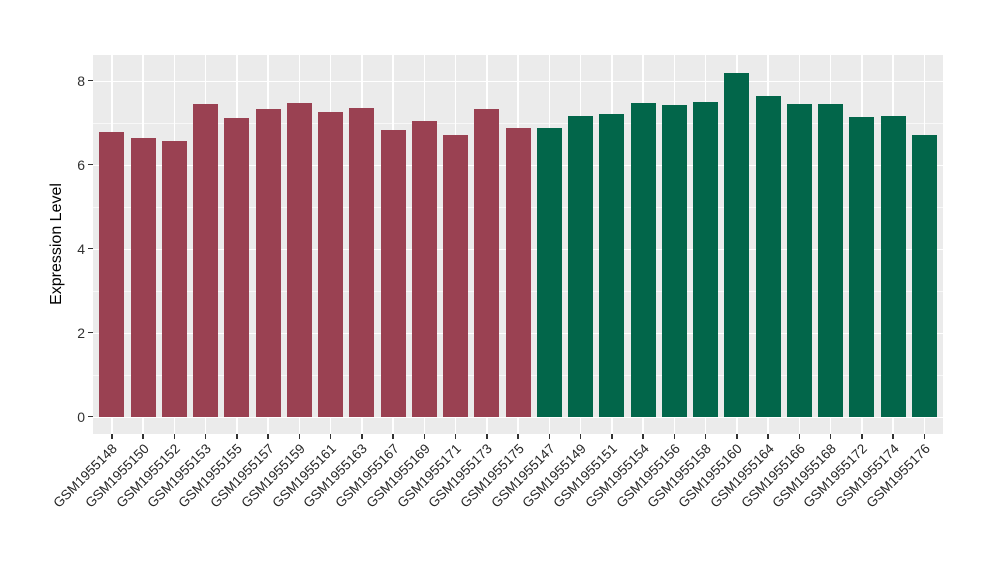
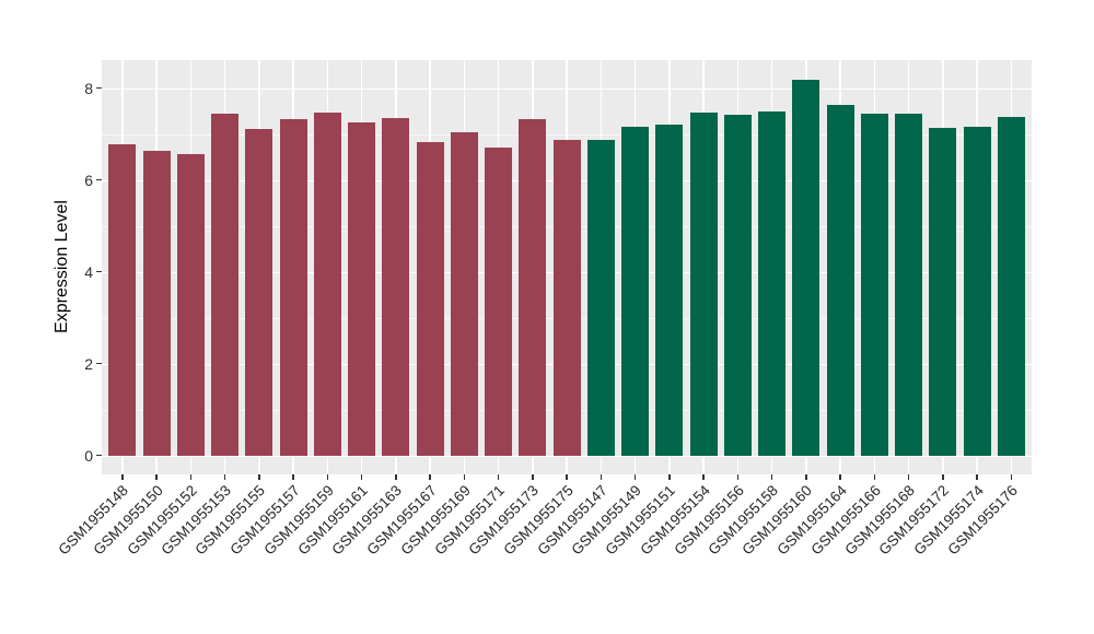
GSM1955176: 6.7 -> 7.4
